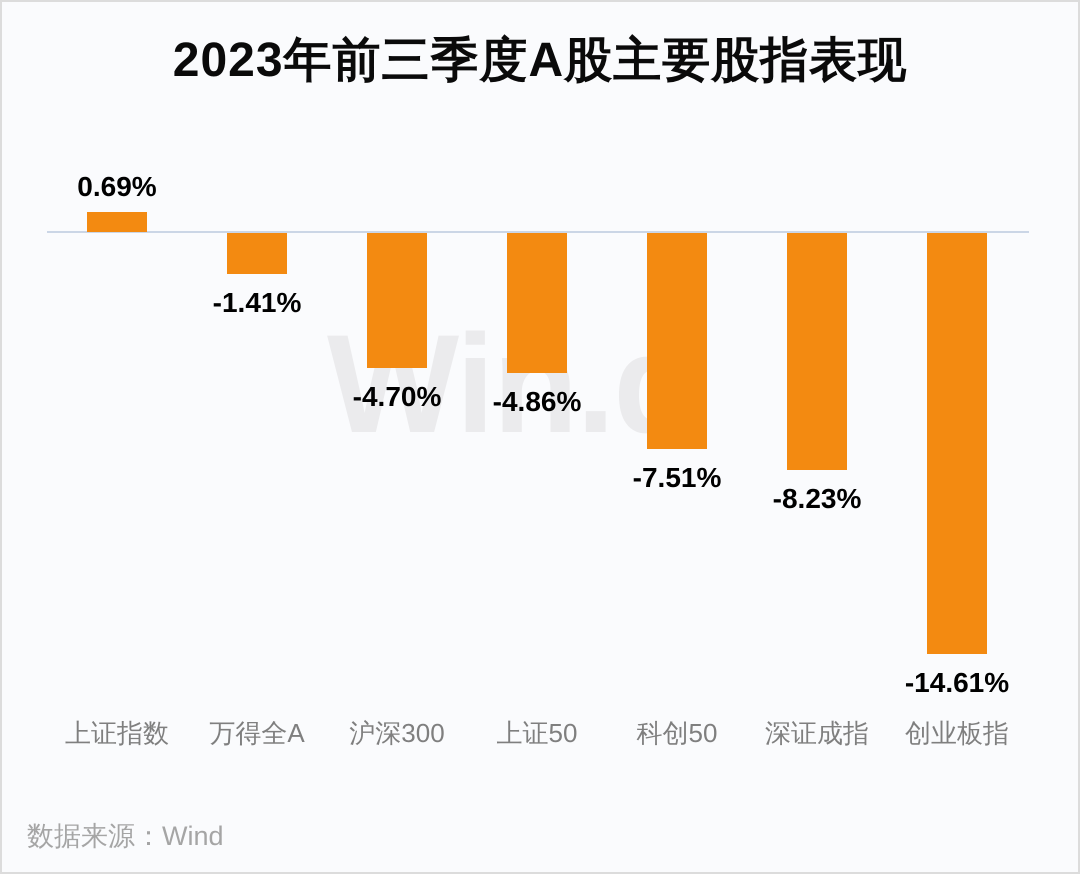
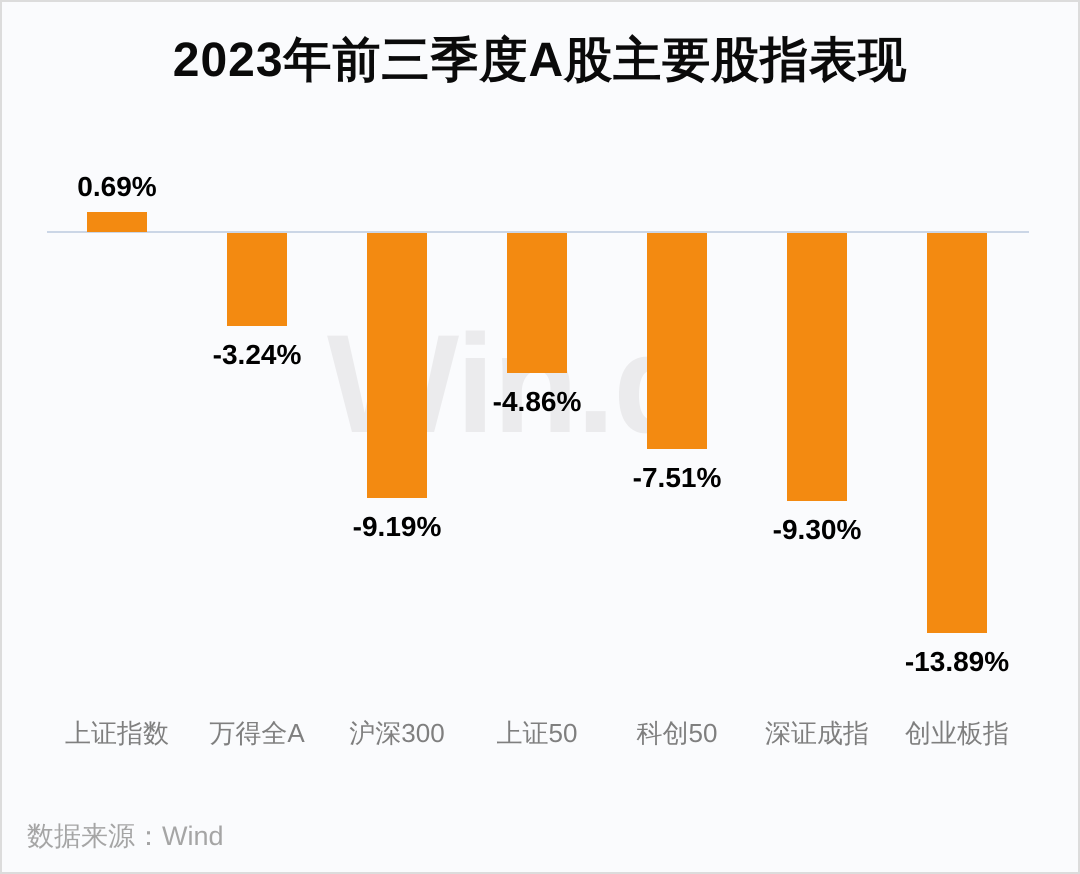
万得全A: -1.41% -> -3.24%
沪深300: -4.70% -> -9.19%
深证成指: -8.23% -> -9.30%
创业板指: -14.61% -> -13.89%
